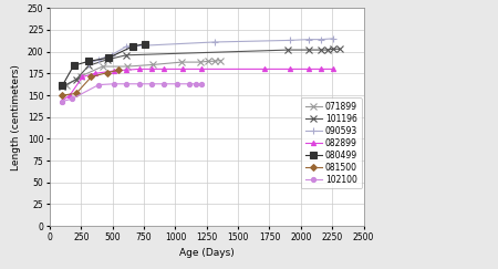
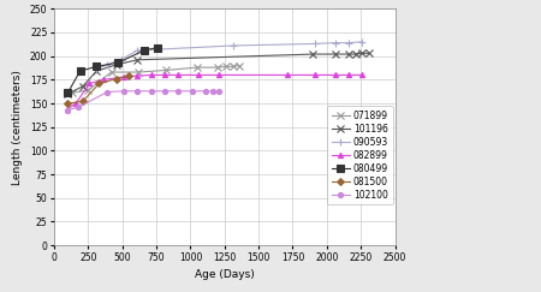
071899/250: 172 -> 164
